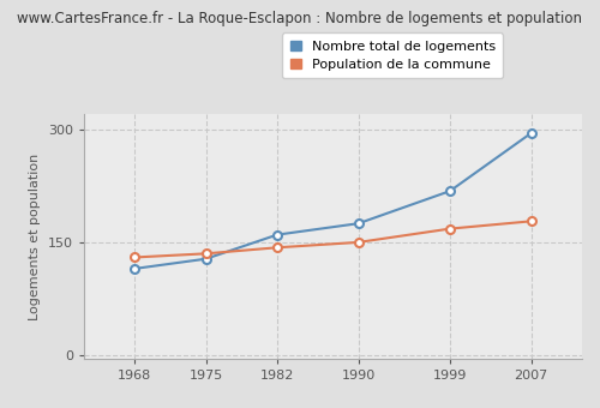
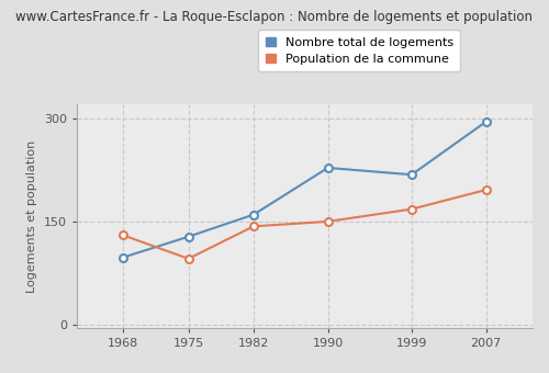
Nombre total de logements/1968: 115 -> 98
Population de la commune/1975: 135 -> 96
Nombre total de logements/1990: 175 -> 228
Population de la commune/2007: 178 -> 196
